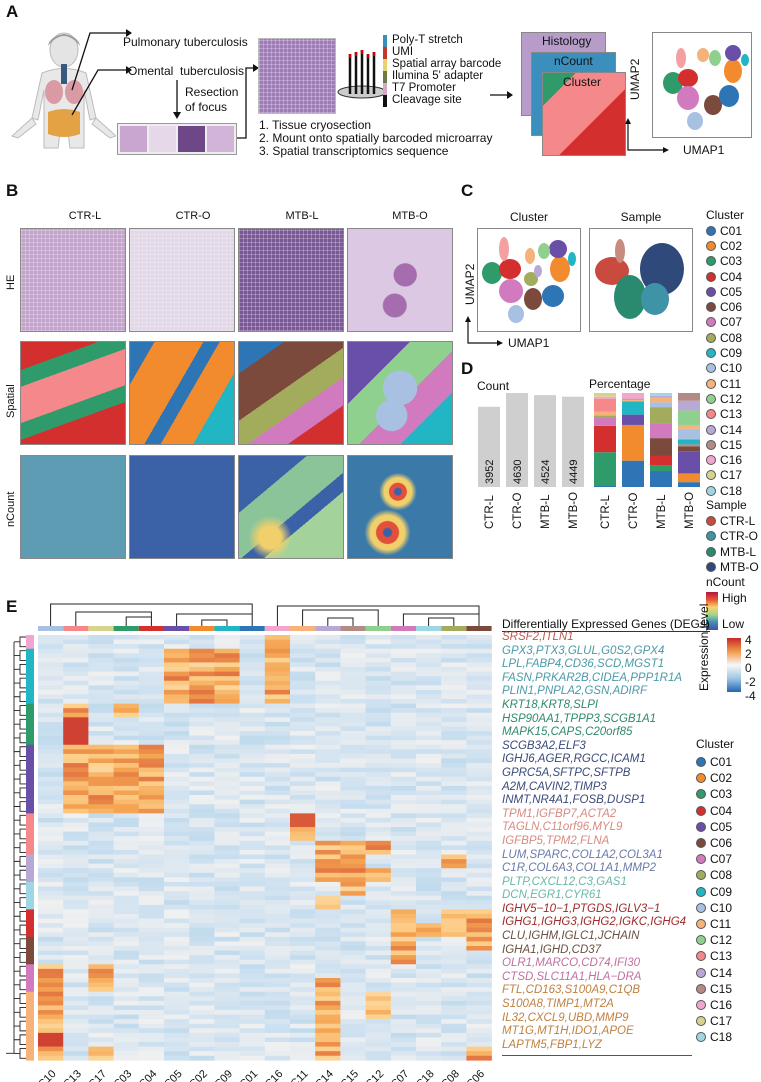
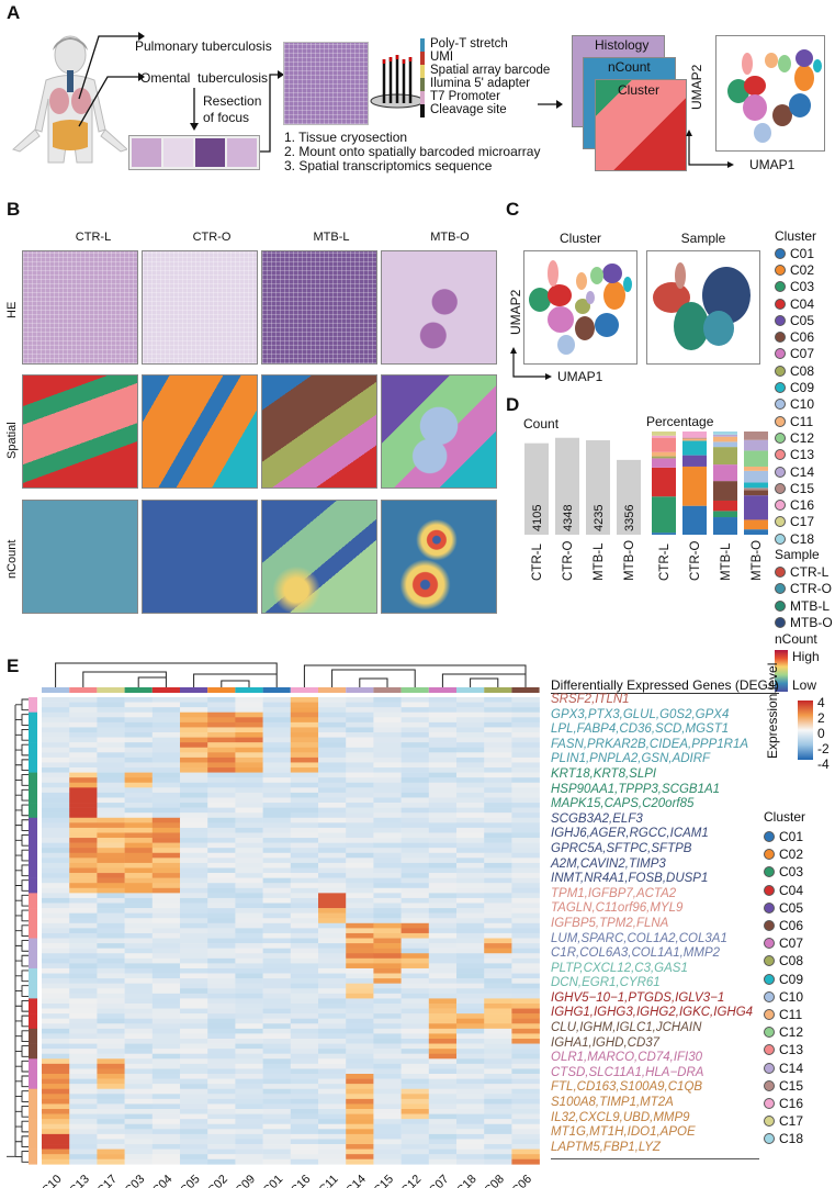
Count/CTR-L: 3952 -> 4105
Count/CTR-O: 4630 -> 4348
Count/MTB-L: 4524 -> 4235
Count/MTB-O: 4449 -> 3356
